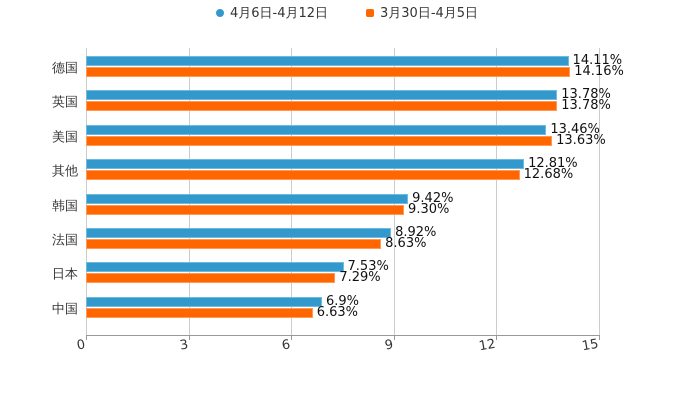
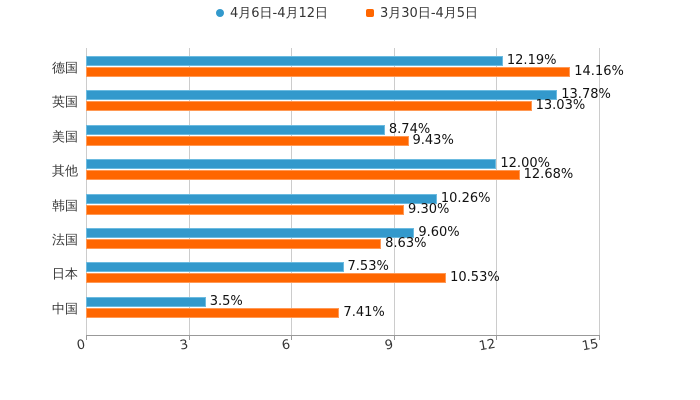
4月6日-4月12日/德国: 14.11% -> 12.19%
3月30日-4月5日/英国: 13.78% -> 13.03%
4月6日-4月12日/美国: 13.46% -> 8.74%
3月30日-4月5日/美国: 13.63% -> 9.43%
4月6日-4月12日/其他: 12.81% -> 12.00%
4月6日-4月12日/韩国: 9.42% -> 10.26%
4月6日-4月12日/法国: 8.92% -> 9.60%
3月30日-4月5日/日本: 7.29% -> 10.53%
4月6日-4月12日/中国: 6.9% -> 3.5%
3月30日-4月5日/中国: 6.63% -> 7.41%
